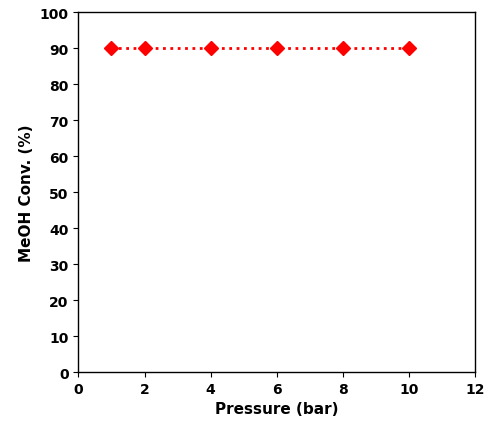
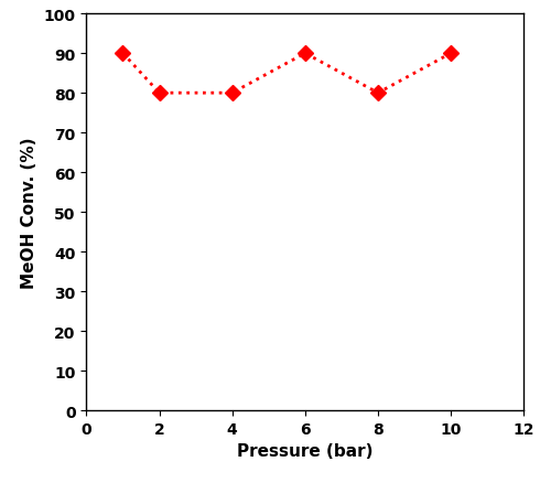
2: 90 -> 80
4: 90 -> 80
8: 90 -> 80
